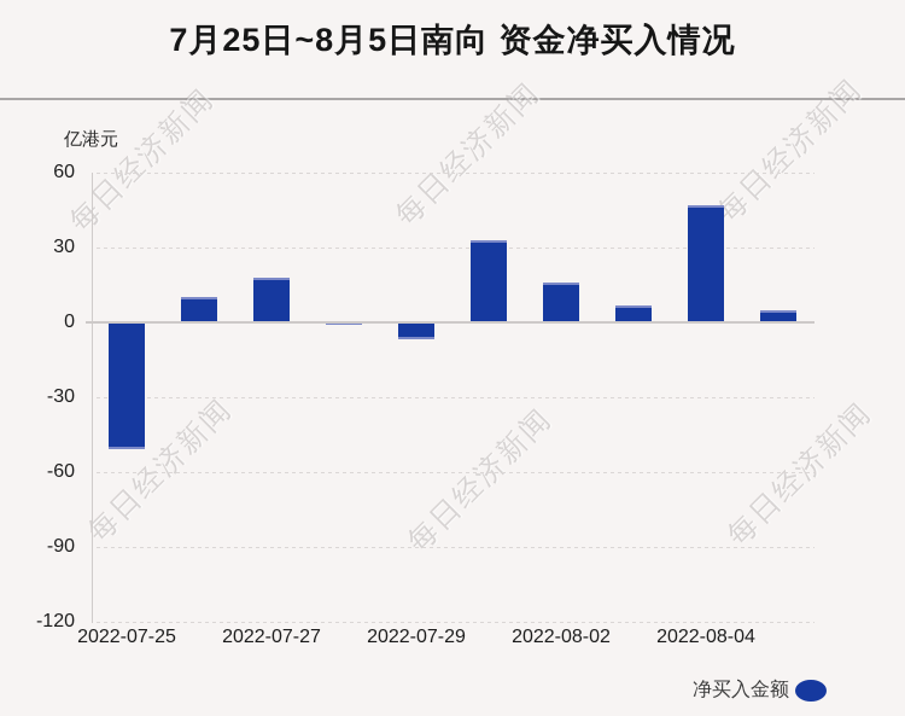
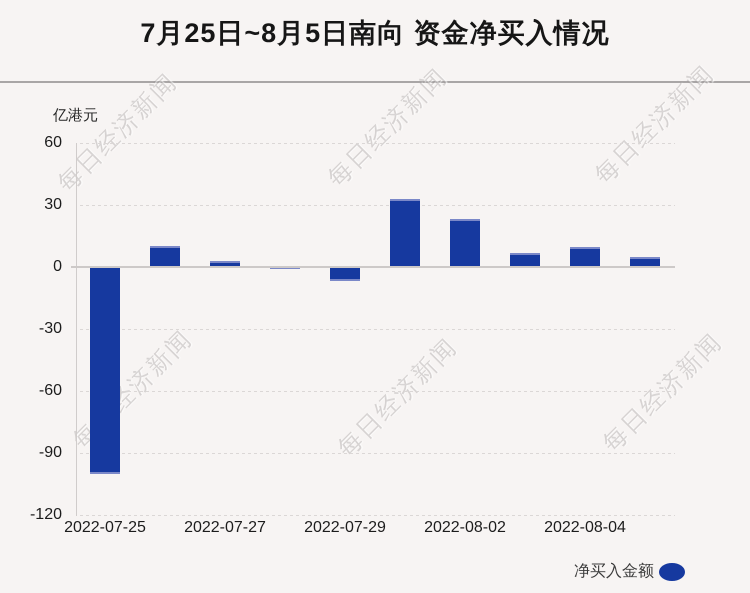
2022-07-25: -51 -> -100
2022-07-27: 18 -> 3
2022-08-02: 16 -> 23
2022-08-04: 47 -> 10
